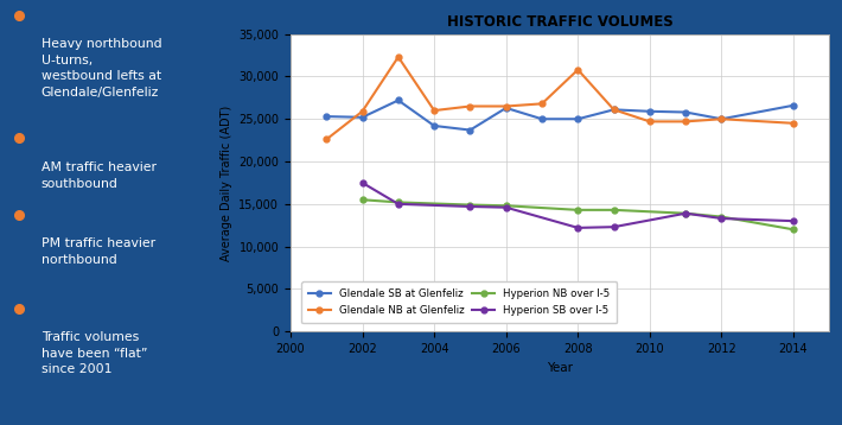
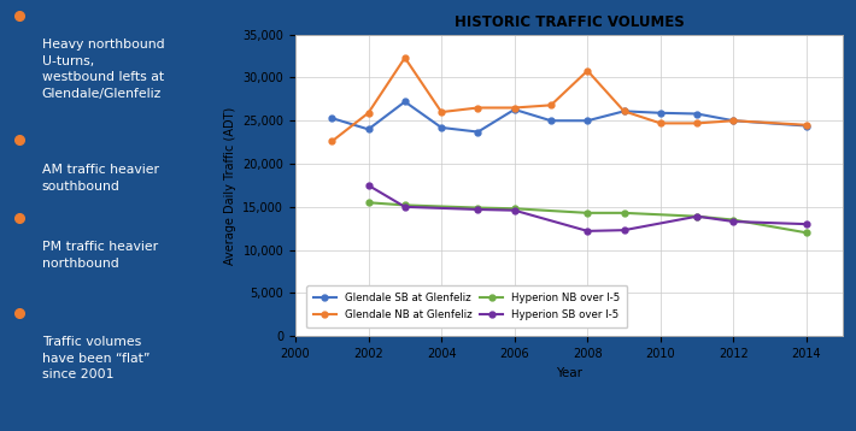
Glendale SB at Glenfeliz/2002: 25,200 -> 24,000
Glendale SB at Glenfeliz/2014: 26,600 -> 24,400
